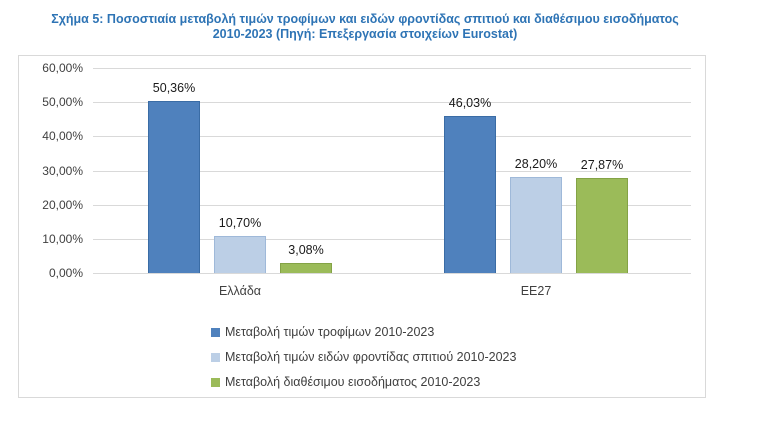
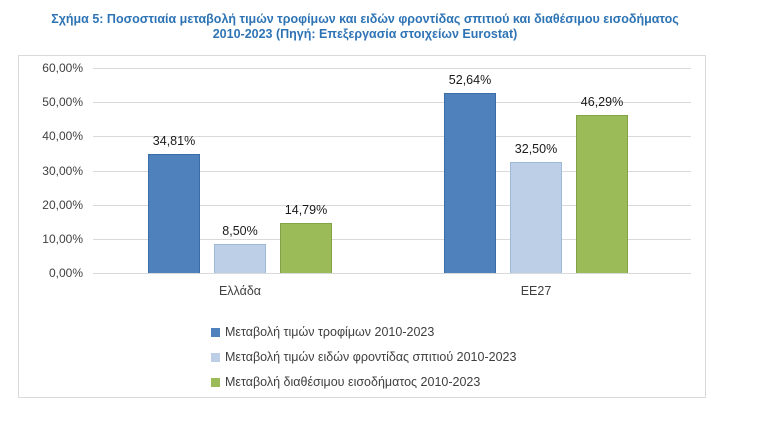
Μεταβολή τιμών τροφίμων 2010-2023/Ελλάδα: 50,36% -> 34,81%
Μεταβολή τιμών ειδών φροντίδας σπιτιού 2010-2023/Ελλάδα: 10,70% -> 8,50%
Μεταβολή διαθέσιμου εισοδήματος 2010-2023/Ελλάδα: 3,08% -> 14,79%
Μεταβολή τιμών τροφίμων 2010-2023/ΕΕ27: 46,03% -> 52,64%
Μεταβολή τιμών ειδών φροντίδας σπιτιού 2010-2023/ΕΕ27: 28,20% -> 32,50%
Μεταβολή διαθέσιμου εισοδήματος 2010-2023/ΕΕ27: 27,87% -> 46,29%
